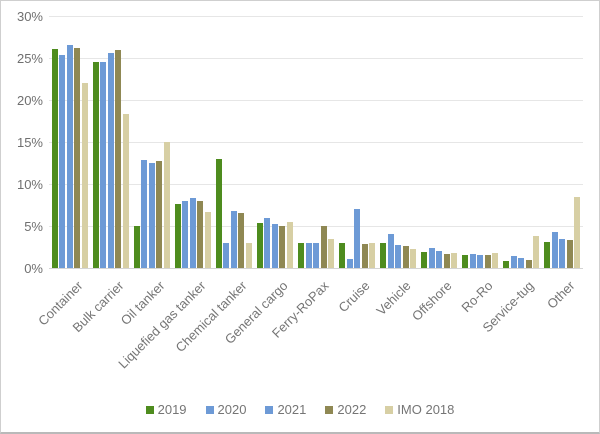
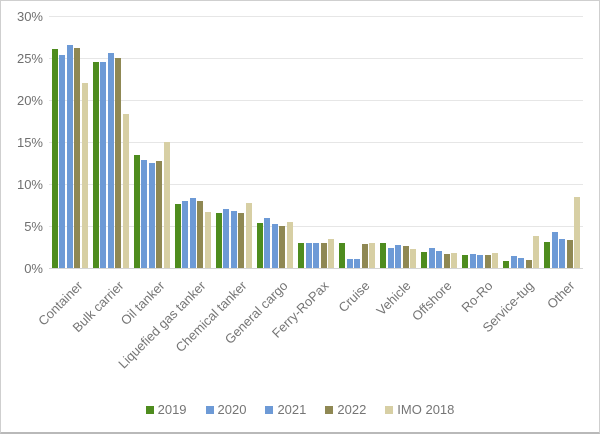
2022/Bulk carrier: 26% -> 25%
2019/Oil tanker: 5% -> 13%
2019/Chemical tanker: 13% -> 6%
2020/Chemical tanker: 3% -> 7%
IMO 2018/Chemical tanker: 3% -> 8%
2022/Ferry-RoPax: 5% -> 3%
2021/Cruise: 7% -> 1%
2020/Vehicle: 4% -> 2%
